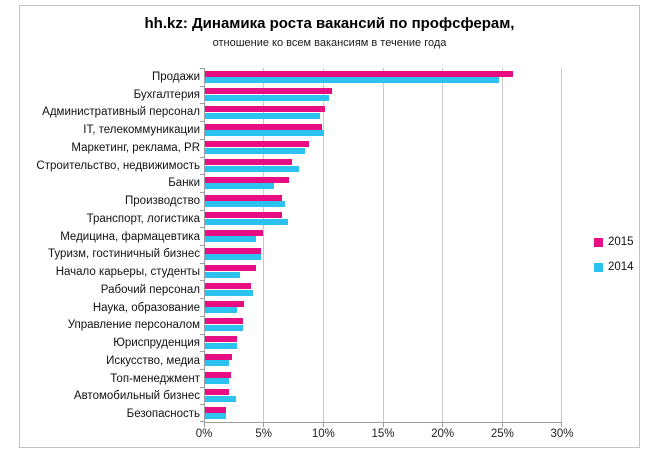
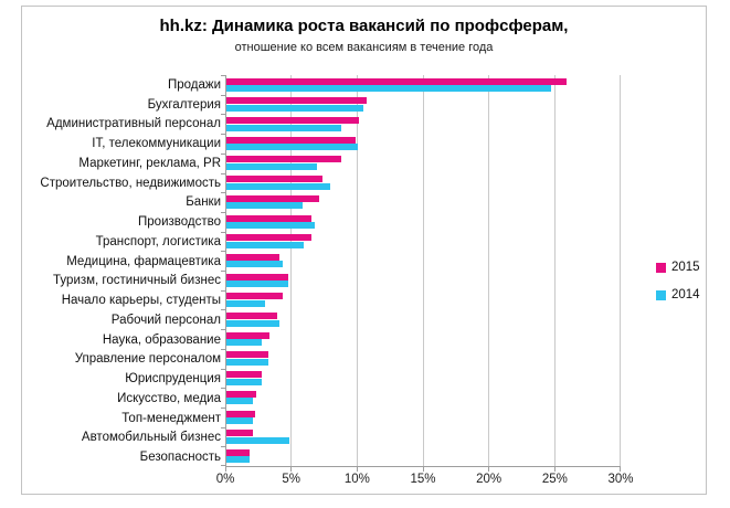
2014/Административный персонал: 9.7% -> 8.7%
2014/Маркетинг, реклама, PR: 8.4% -> 6.9%
2014/Транспорт, логистика: 7.0% -> 5.9%
2015/Медицина, фармацевтика: 4.9% -> 4.0%
2014/Автомобильный бизнес: 2.6% -> 4.8%
